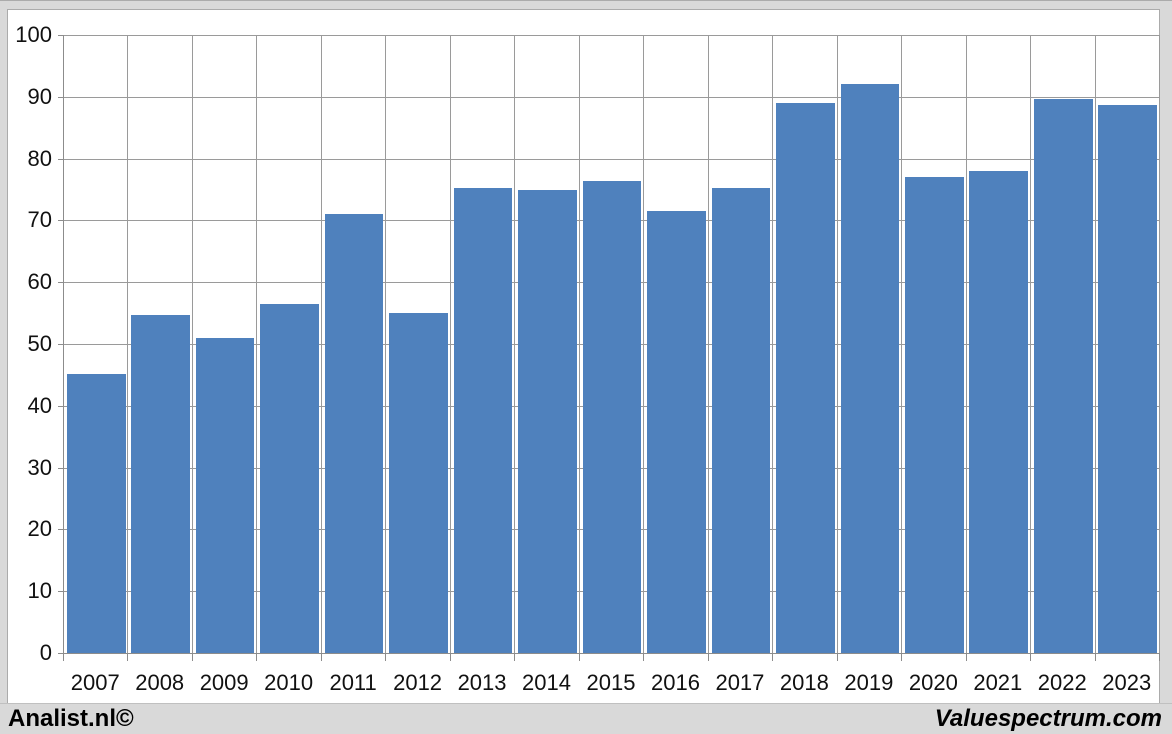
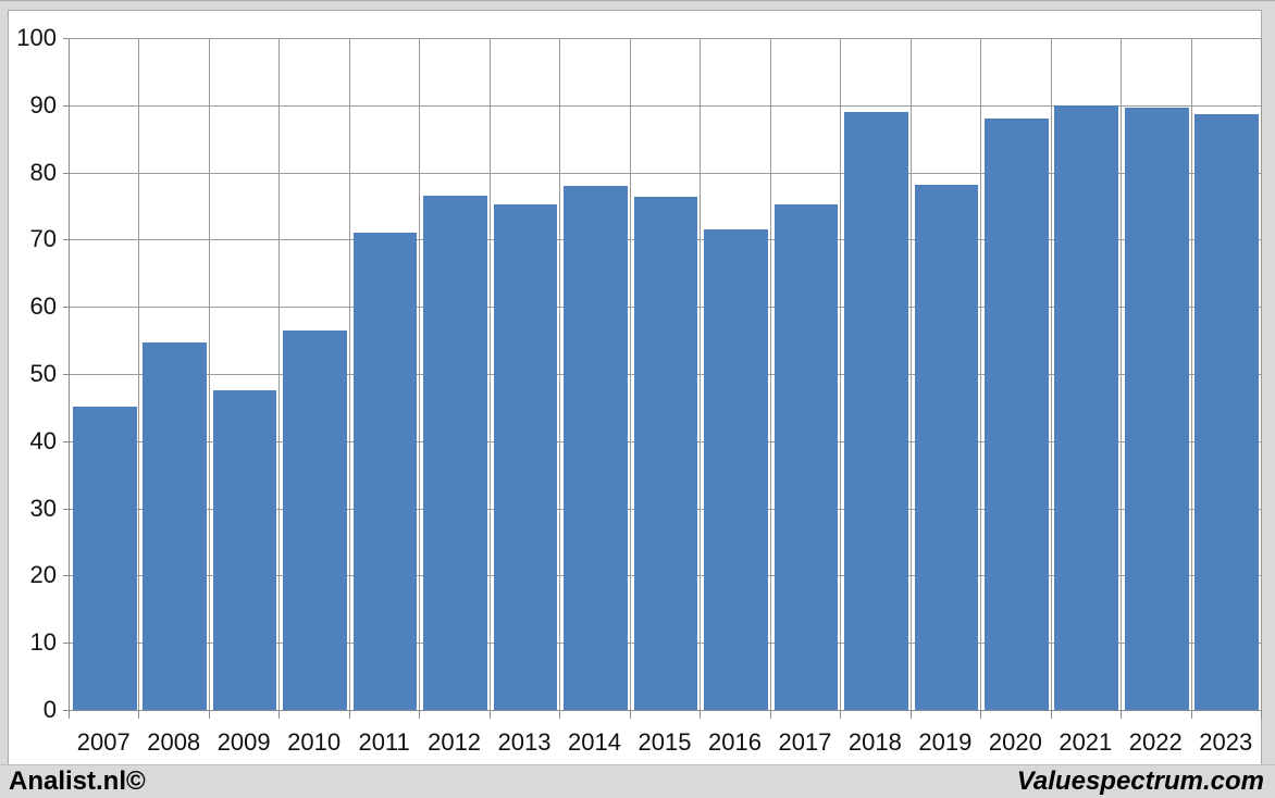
2009: 51 -> 48
2012: 55 -> 77
2014: 75 -> 78
2019: 92 -> 78
2020: 77 -> 88
2021: 78 -> 90
